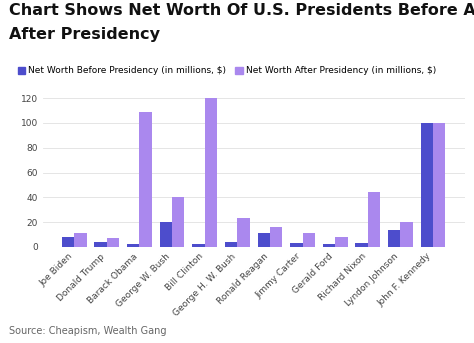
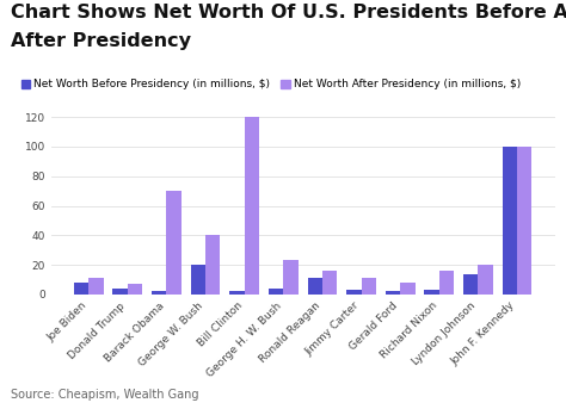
Net Worth After Presidency (in millions, $)/Barack Obama: 109 -> 70
Net Worth After Presidency (in millions, $)/Richard Nixon: 44 -> 16
